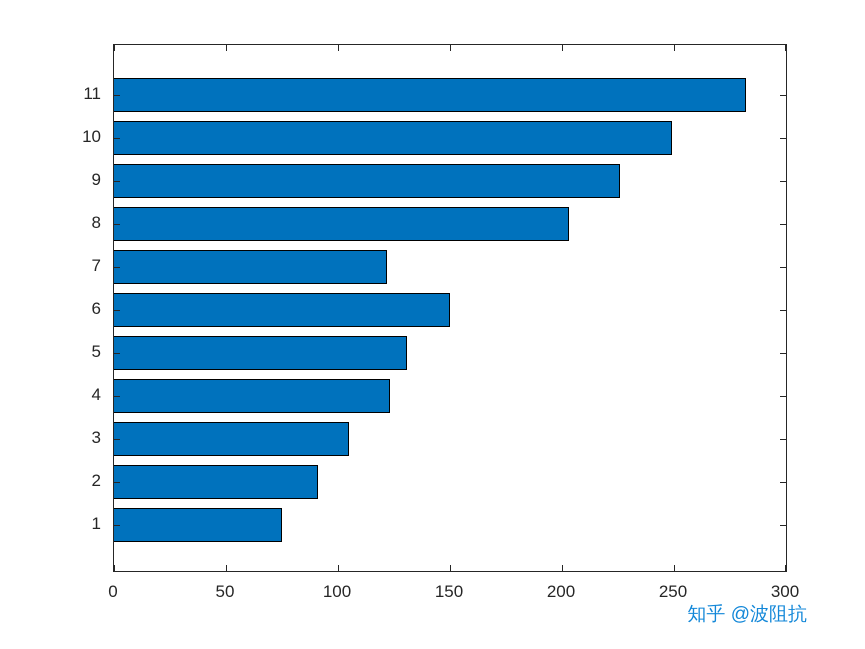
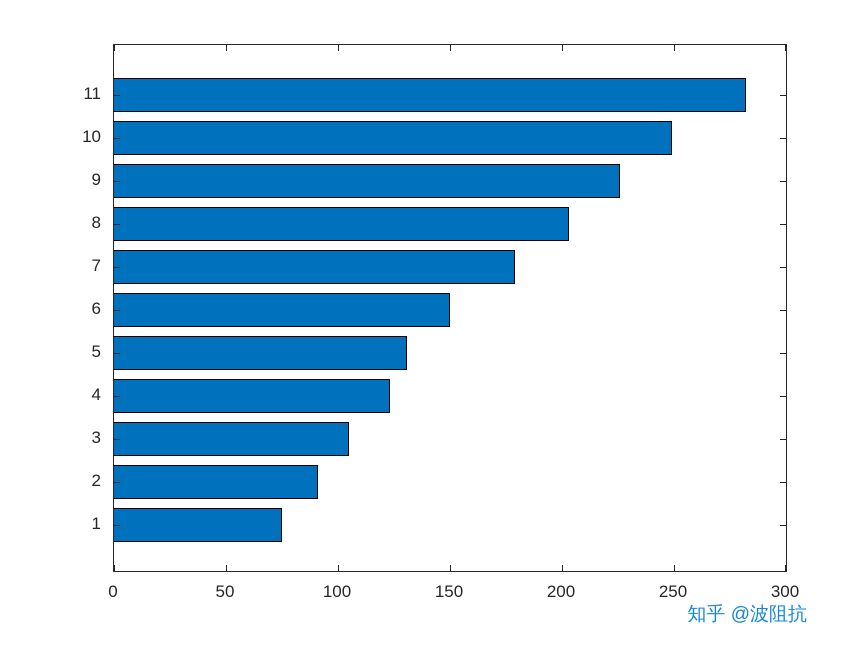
7: 122 -> 179
